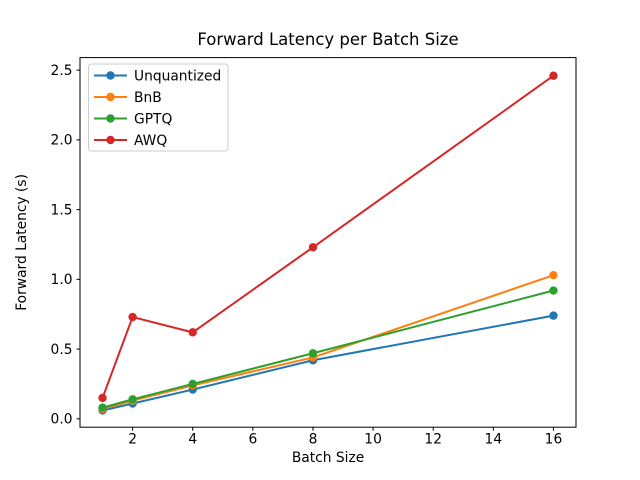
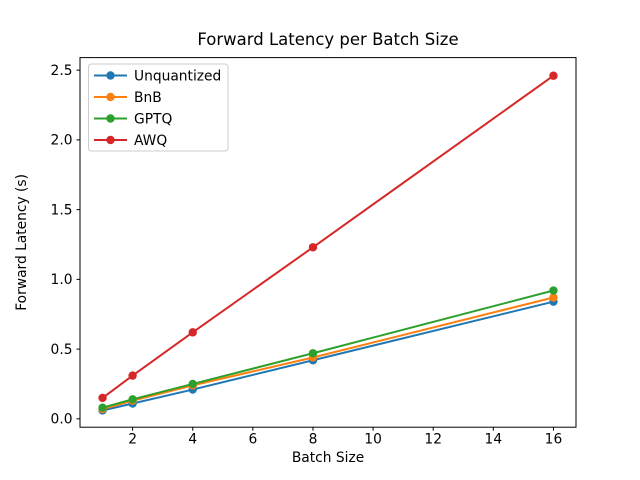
AWQ/2: 0.73 -> 0.31
Unquantized/16: 0.74 -> 0.84
BnB/16: 1.03 -> 0.87
